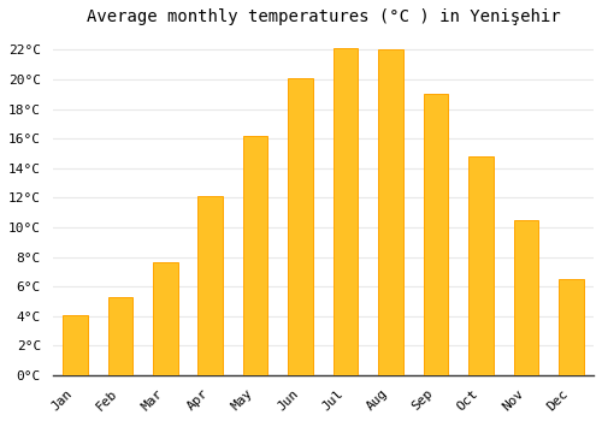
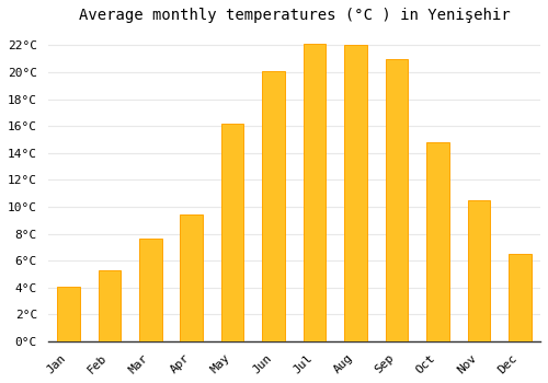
Apr: 12.1°C -> 9.4°C
Sep: 19.0°C -> 21.0°C
